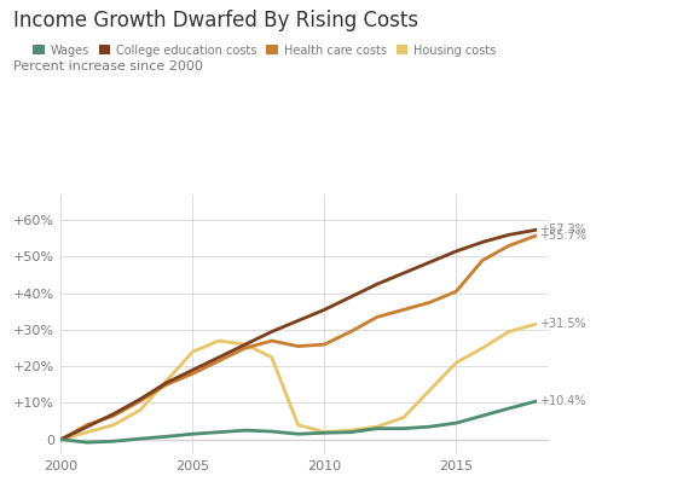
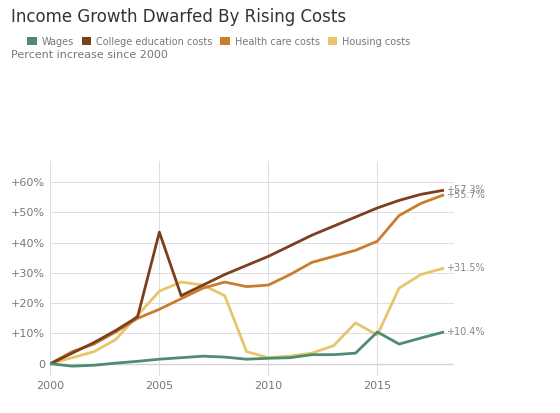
College education costs/2005: 19.0% -> 43.5%
Wages/2015: 4.5% -> 10.5%
Housing costs/2015: 21.0% -> 9.5%
